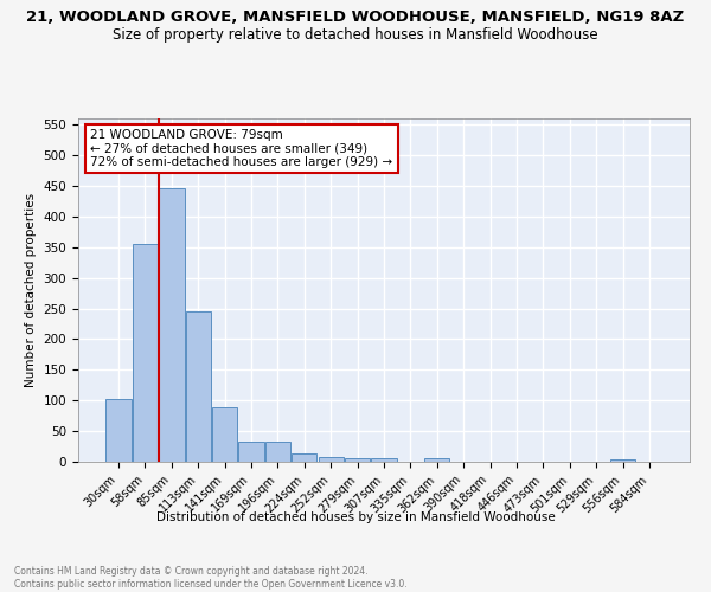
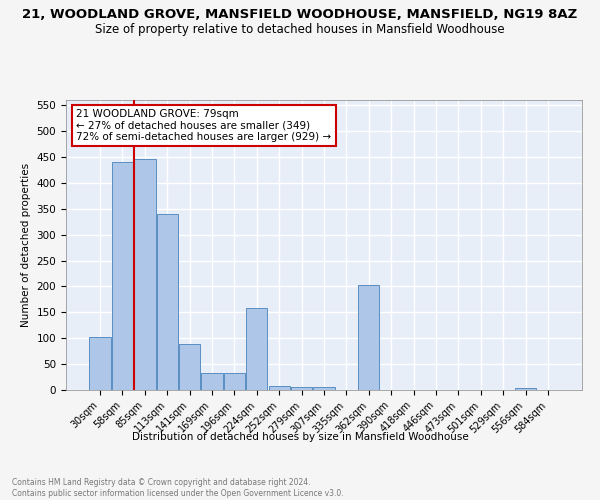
58sqm: 355 -> 440
113sqm: 246 -> 340
224sqm: 14 -> 158
362sqm: 5 -> 202
